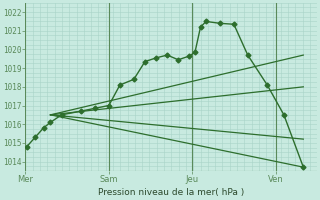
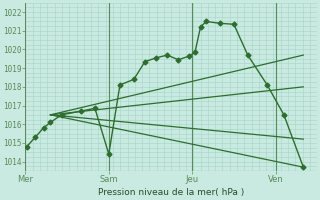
Sam: 1017.0 -> 1014.4
